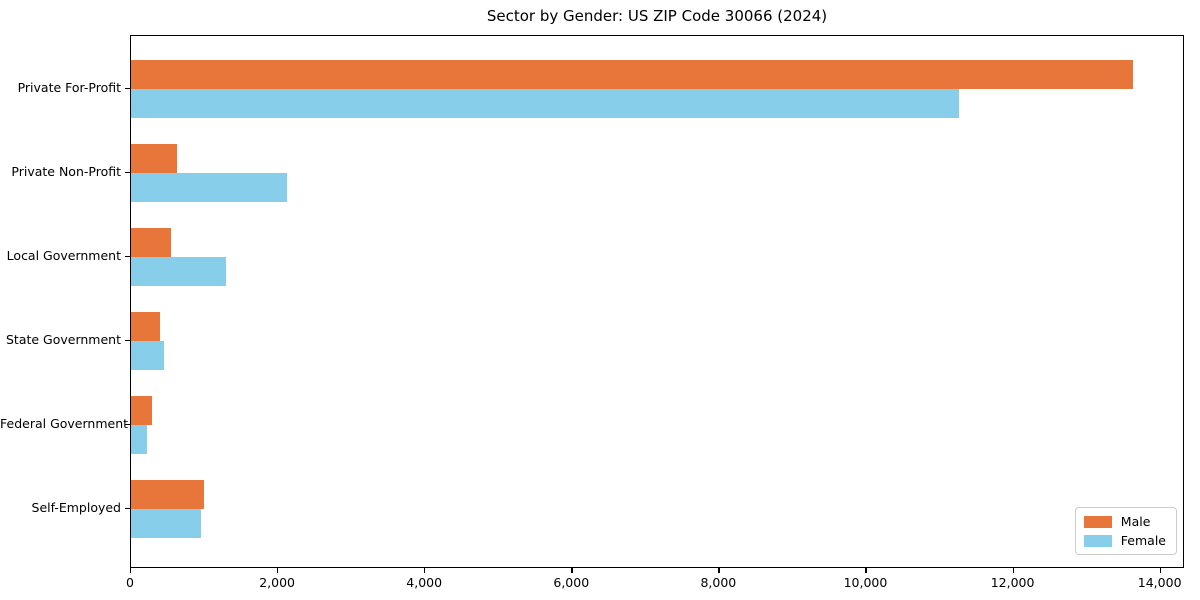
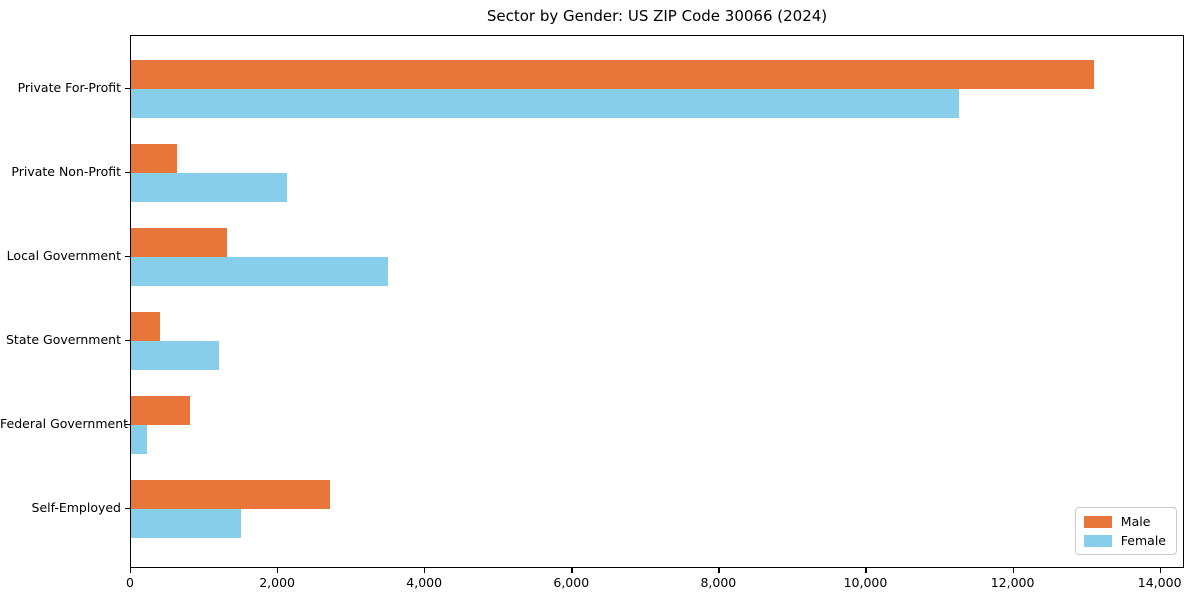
Male/Private For-Profit: 13600 -> 13100
Male/Local Government: 500 -> 1300
Female/Local Government: 1300 -> 3500
Female/State Government: 400 -> 1200
Male/Federal Government: 300 -> 800
Male/Self-Employed: 1000 -> 2700
Female/Self-Employed: 1000 -> 1500
